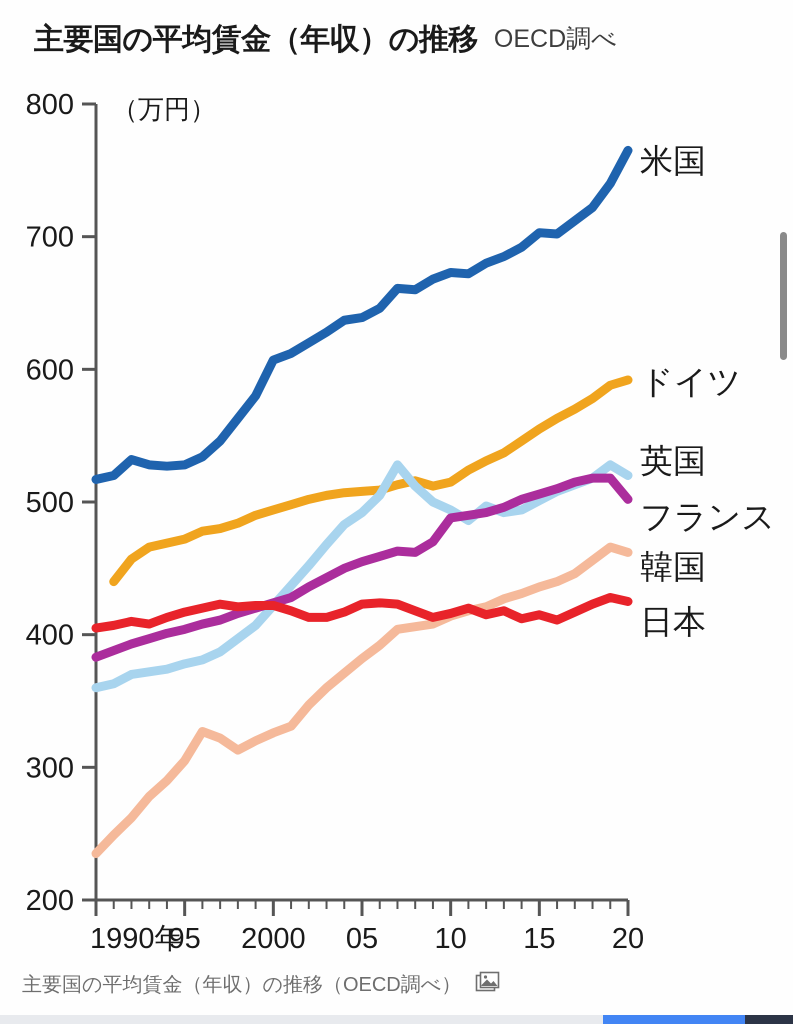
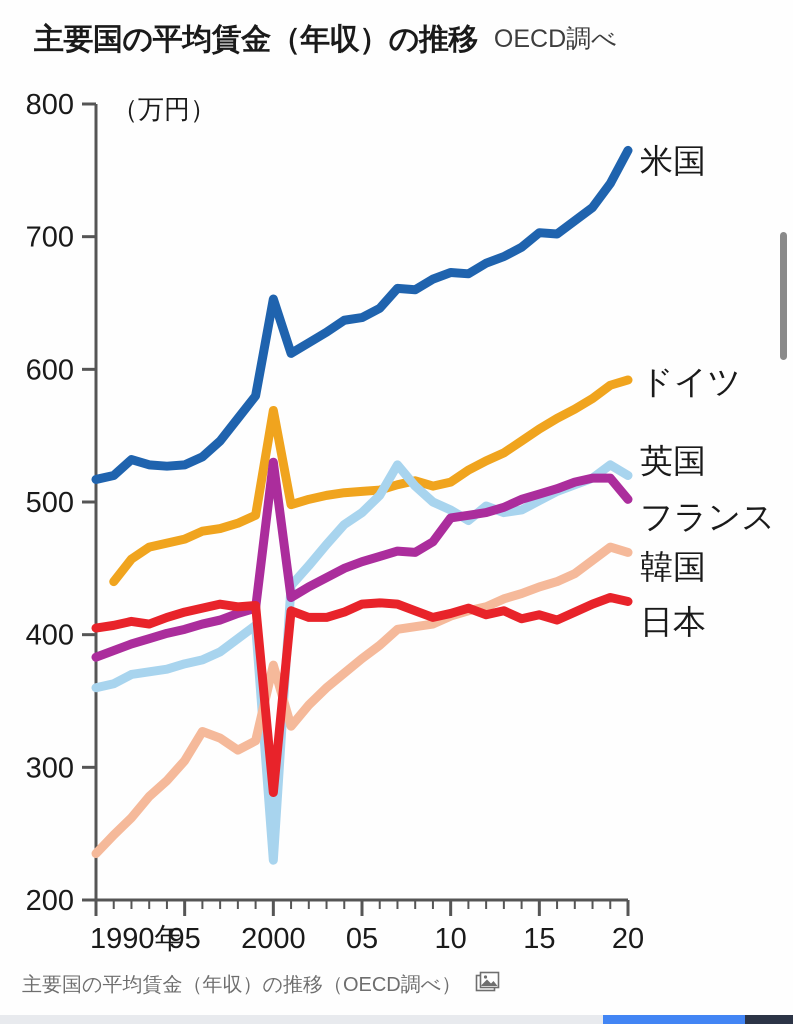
米国/2000: 607 -> 653
ドイツ/2000: 494 -> 569
英国/2000: 422 -> 230
フランス/2000: 424 -> 530
韓国/2000: 326 -> 377
日本/2000: 422 -> 281
